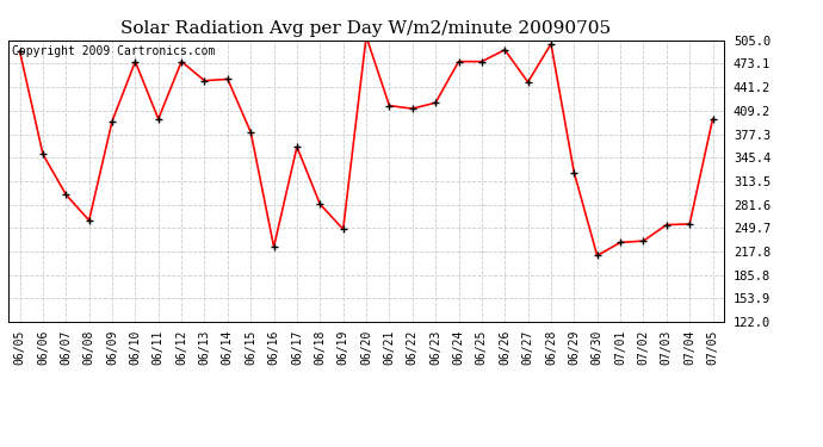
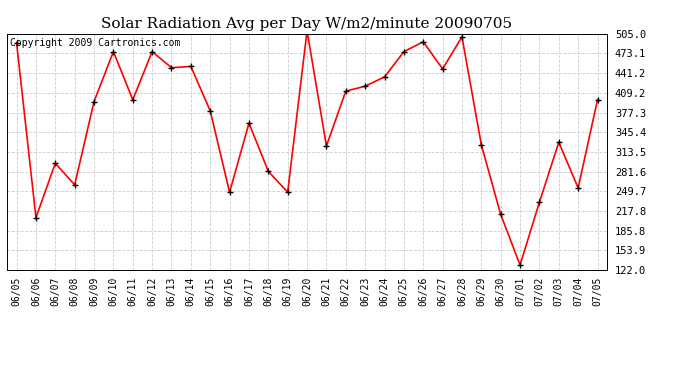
06/06: 350 -> 207
06/16: 224 -> 248
06/21: 416 -> 323
06/24: 476 -> 435
07/01: 230 -> 130
07/03: 254 -> 329
